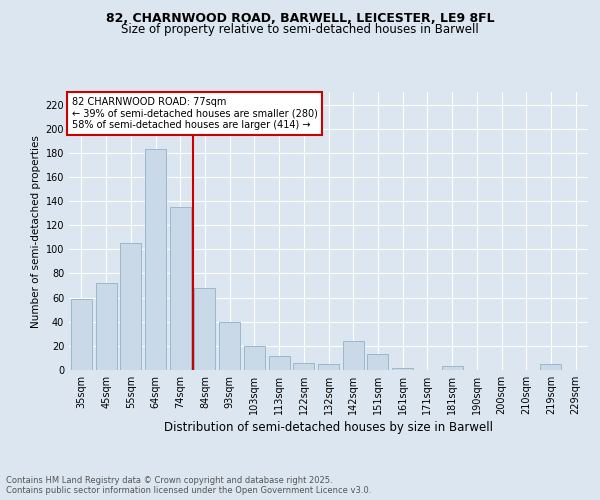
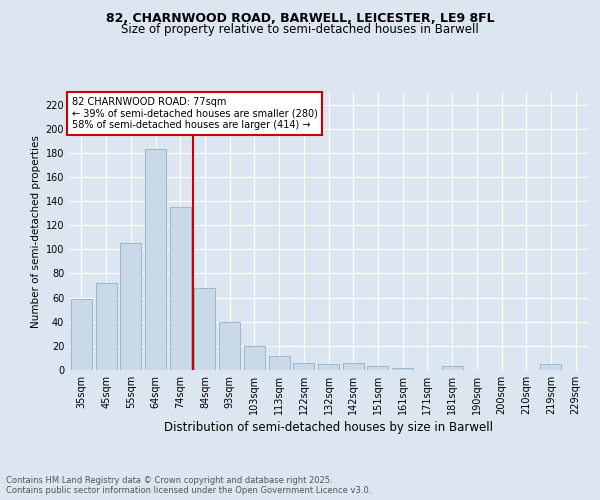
142sqm: 24 -> 6
151sqm: 13 -> 3
